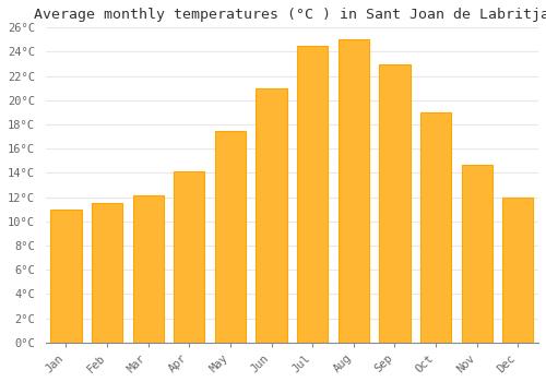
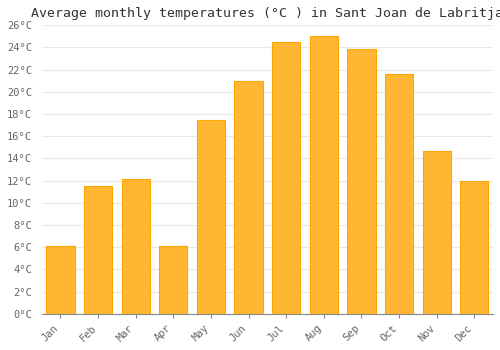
Jan: 11.0°C -> 6.1°C
Apr: 14.1°C -> 6.1°C
Sep: 23.0°C -> 23.9°C
Oct: 19.0°C -> 21.6°C
